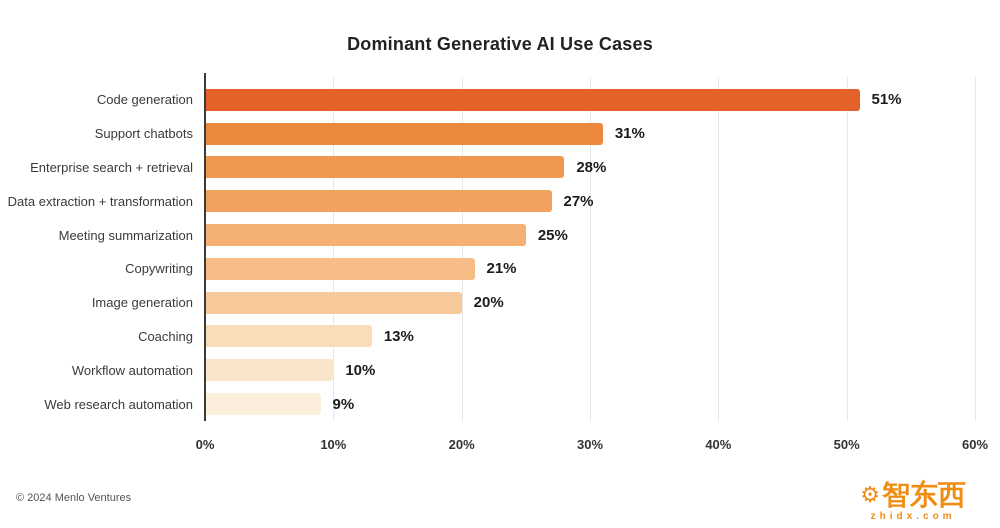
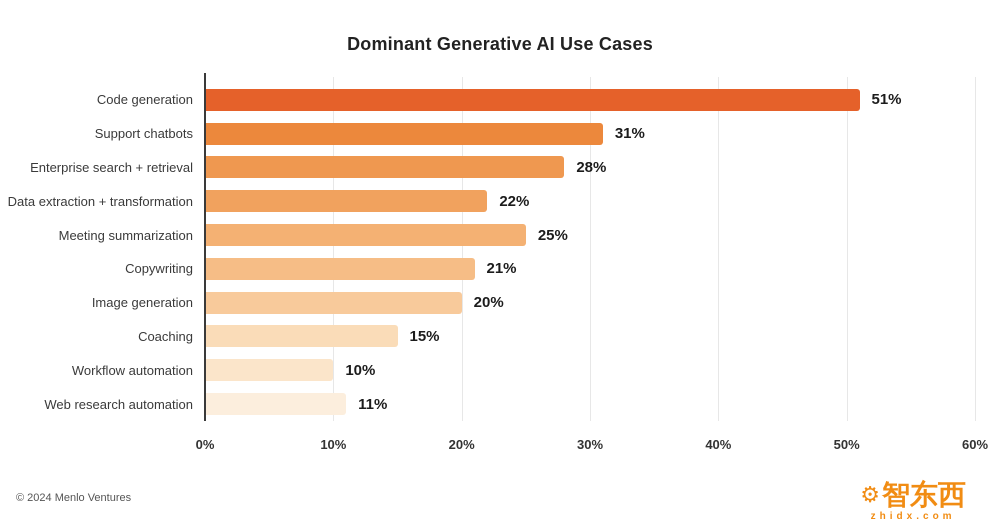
Data extraction + transformation: 27% -> 22%
Coaching: 13% -> 15%
Web research automation: 9% -> 11%
